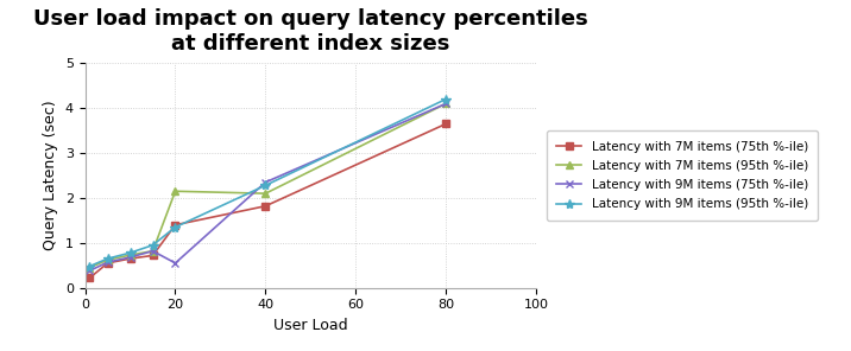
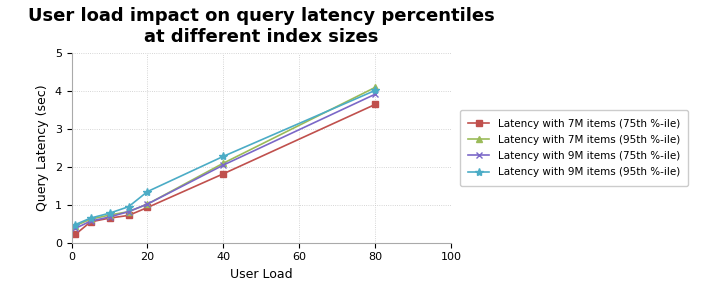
Latency with 7M items (75th %-ile)/20: 1.40 -> 0.93
Latency with 7M items (95th %-ile)/20: 2.15 -> 1.02
Latency with 9M items (75th %-ile)/20: 0.55 -> 1.02
Latency with 9M items (75th %-ile)/40: 2.35 -> 2.05
Latency with 9M items (75th %-ile)/80: 4.10 -> 3.92
Latency with 9M items (95th %-ile)/80: 4.20 -> 4.02
